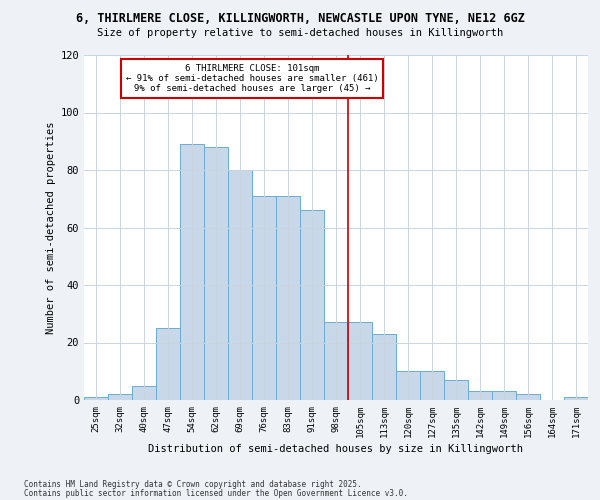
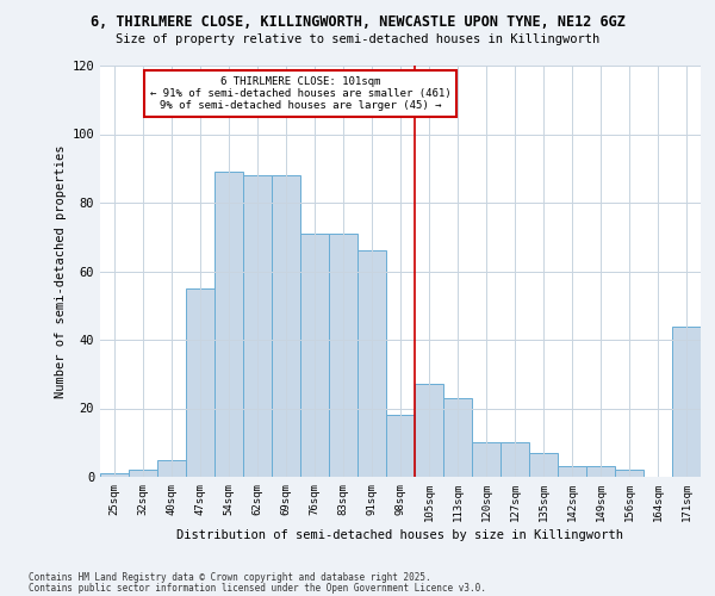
47sqm: 25 -> 55
69sqm: 80 -> 88
98sqm: 27 -> 18
171sqm: 1 -> 44
